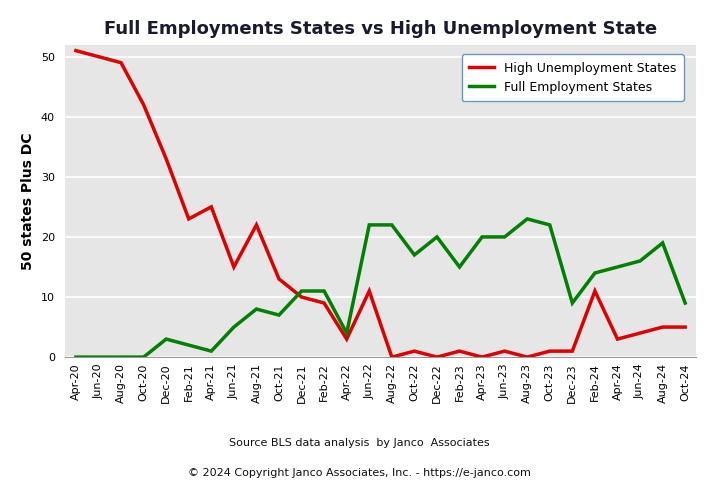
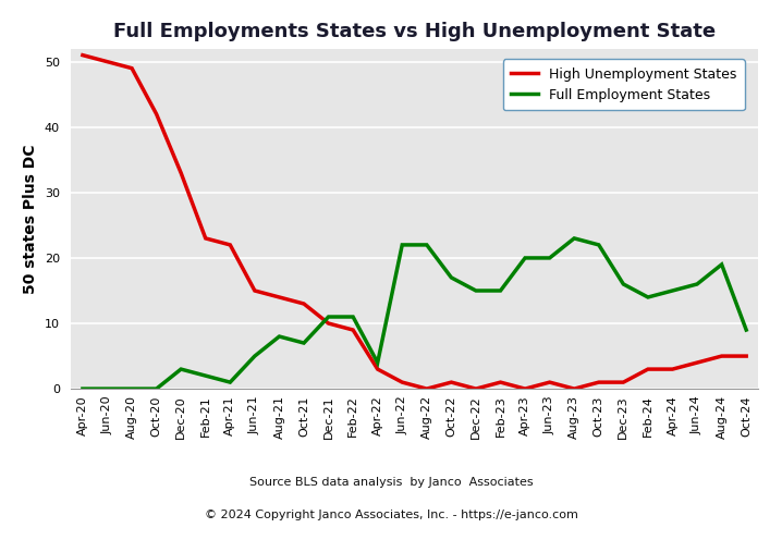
High Unemployment States/Apr-21: 25 -> 22
High Unemployment States/Aug-21: 22 -> 14
High Unemployment States/Jun-22: 11 -> 1
Full Employment States/Dec-22: 20 -> 15
Full Employment States/Dec-23: 9 -> 16
High Unemployment States/Feb-24: 11 -> 3
